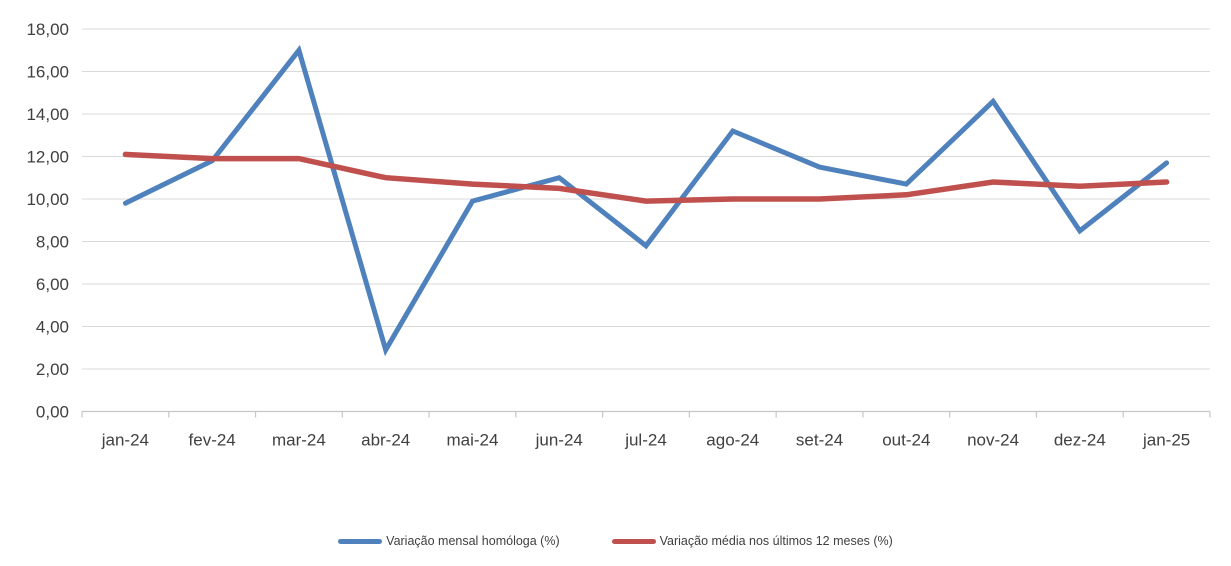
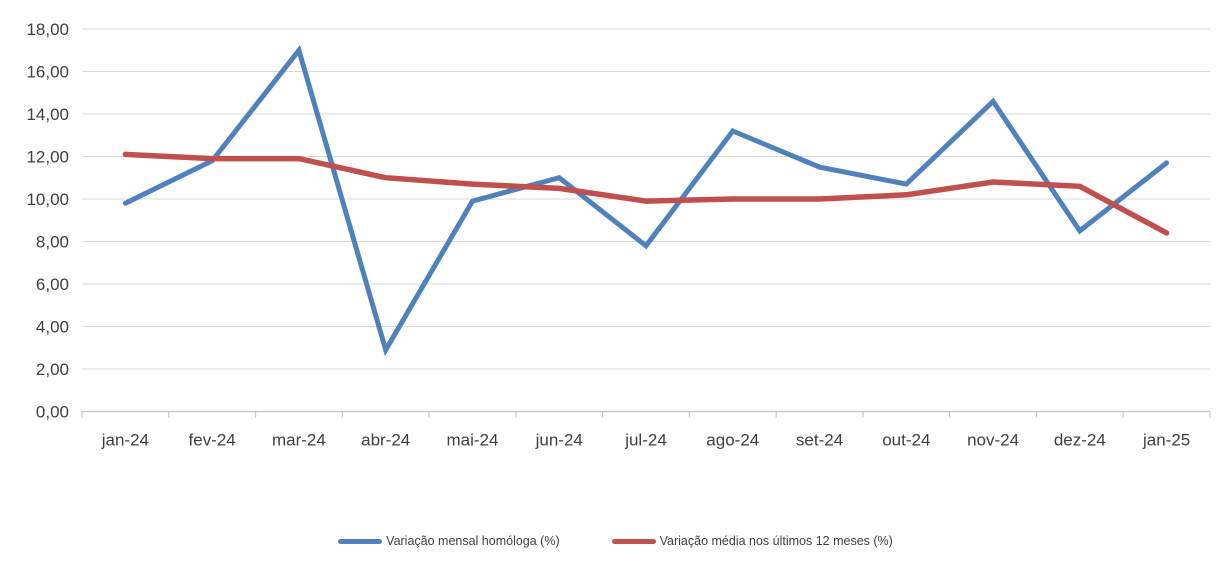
Variação média nos últimos 12 meses (%)/jan-25: 10,8 -> 8,4
